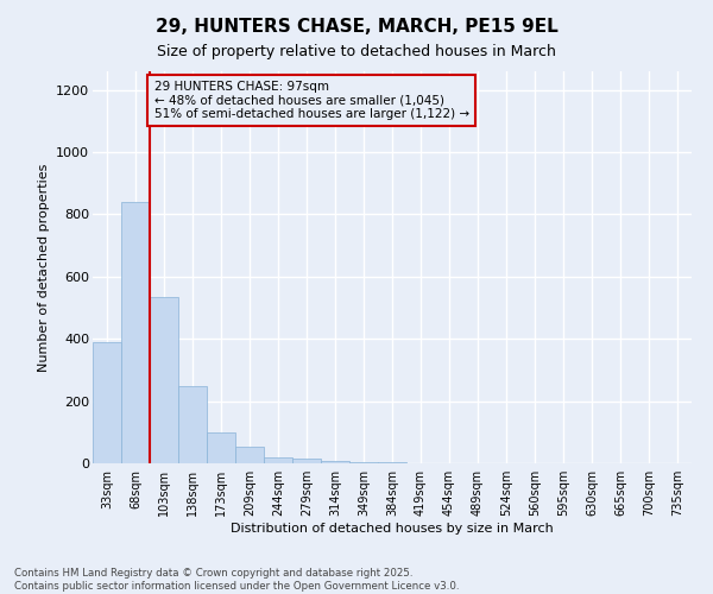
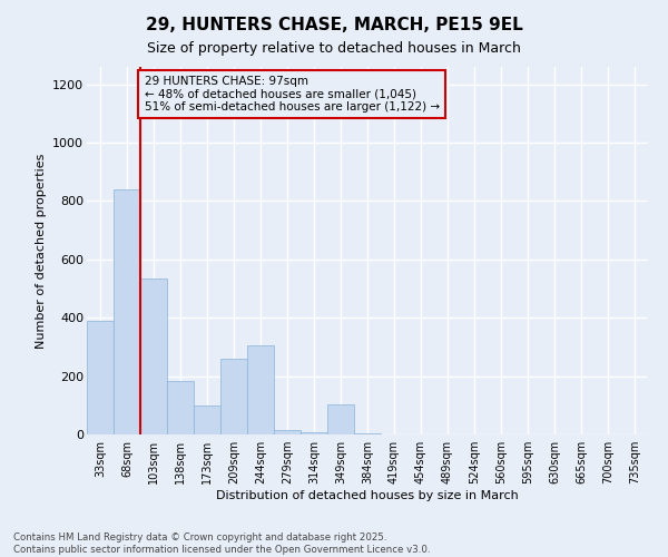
138sqm: 248 -> 185
209sqm: 52 -> 260
244sqm: 20 -> 305
349sqm: 4 -> 105
